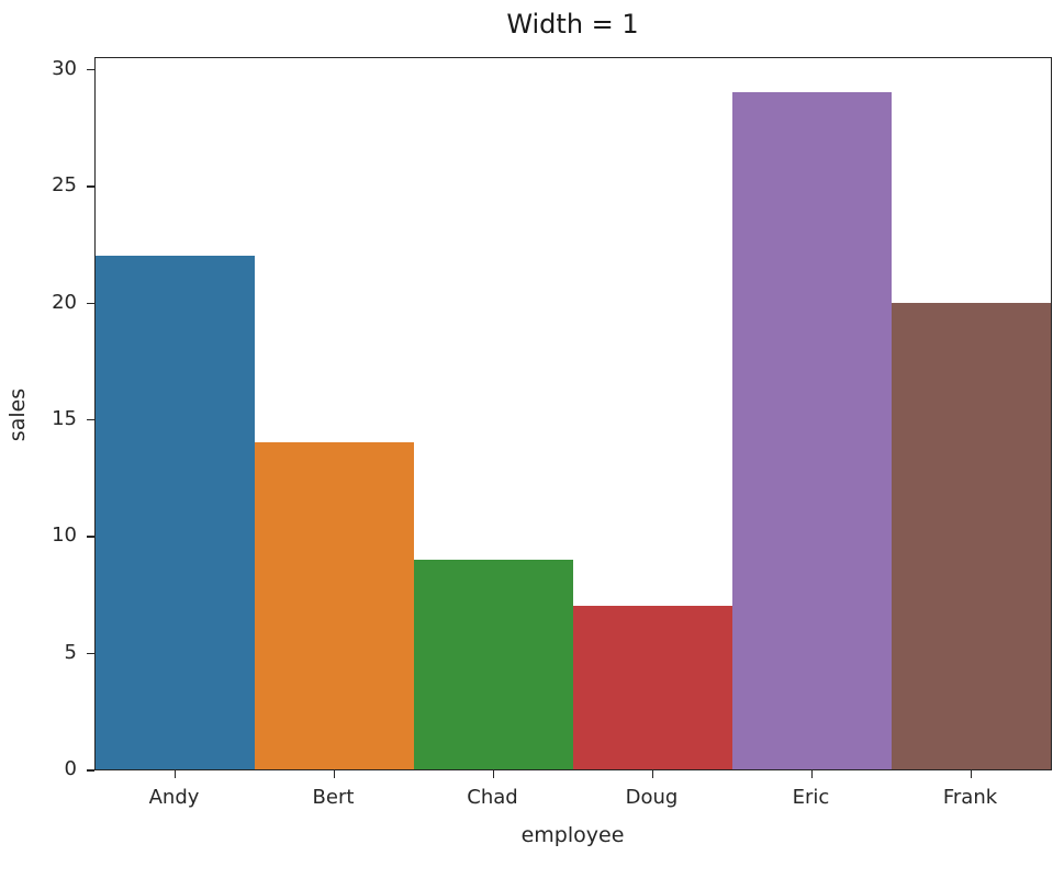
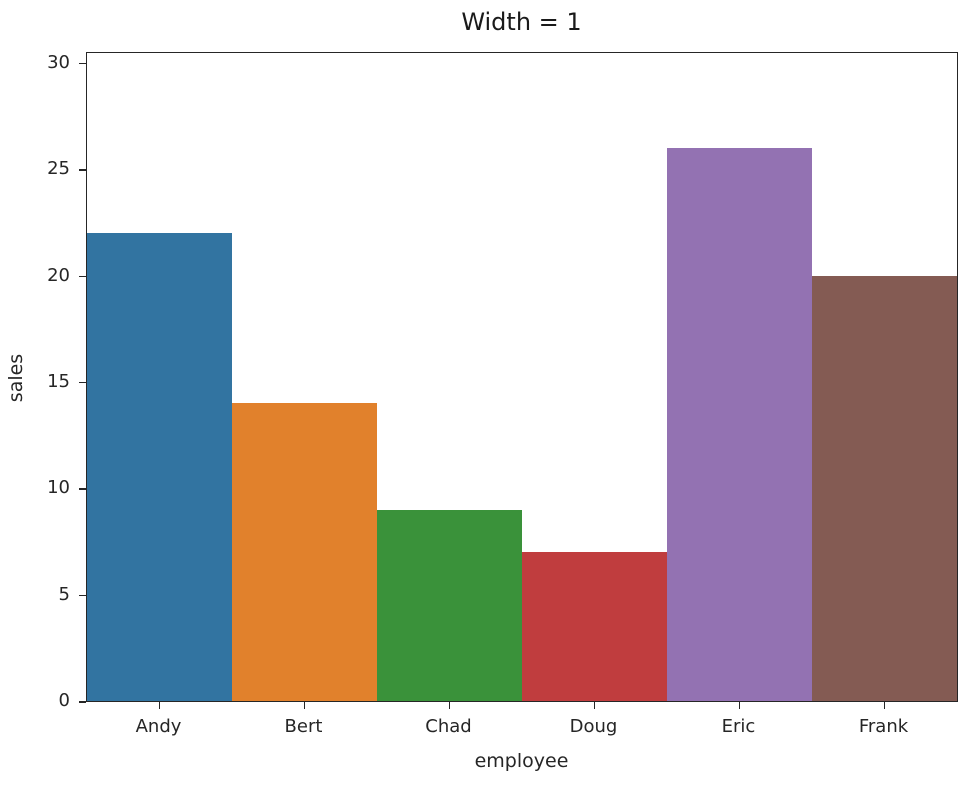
Eric: 29 -> 26
